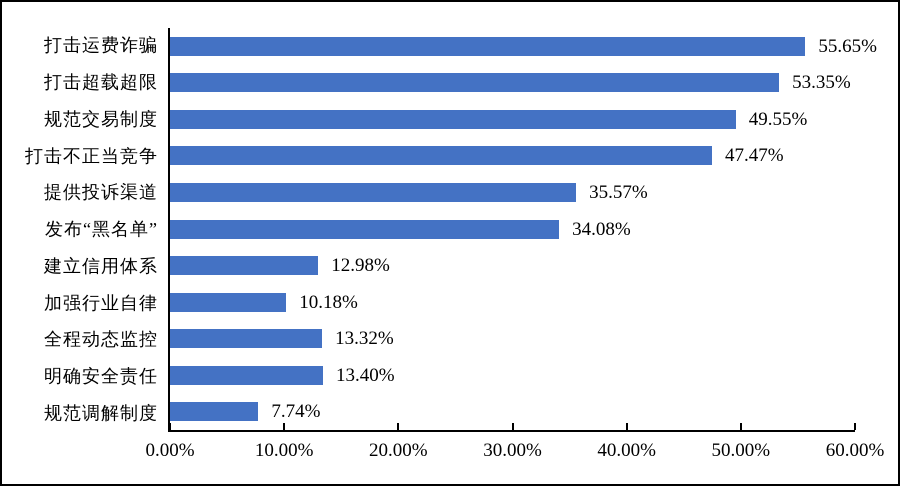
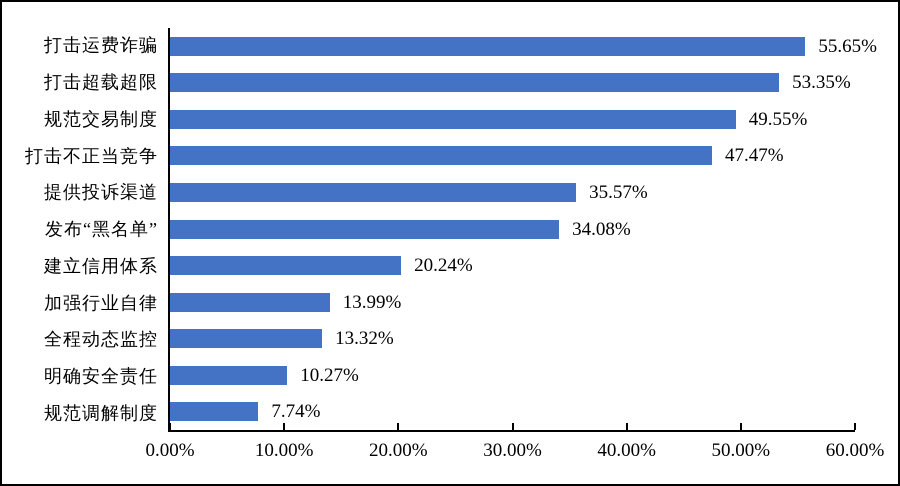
建立信用体系: 12.98% -> 20.24%
加强行业自律: 10.18% -> 13.99%
明确安全责任: 13.40% -> 10.27%
